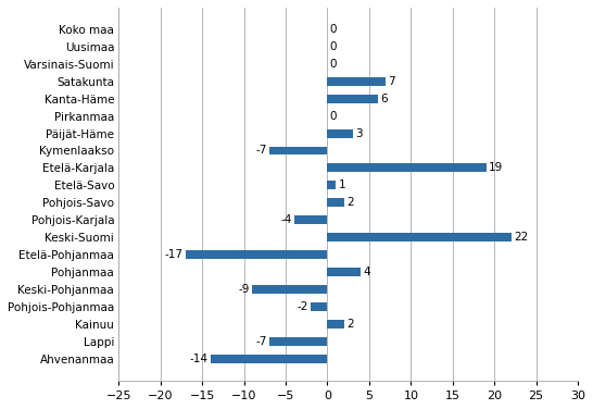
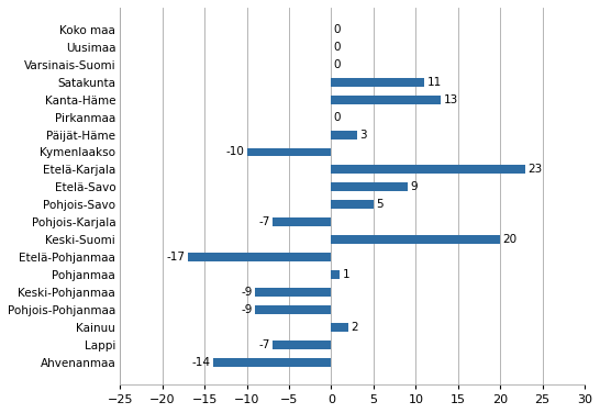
Satakunta: 7 -> 11
Kanta-Häme: 6 -> 13
Kymenlaakso: -7 -> -10
Etelä-Karjala: 19 -> 23
Etelä-Savo: 1 -> 9
Pohjois-Savo: 2 -> 5
Pohjois-Karjala: -4 -> -7
Keski-Suomi: 22 -> 20
Pohjanmaa: 4 -> 1
Pohjois-Pohjanmaa: -2 -> -9
